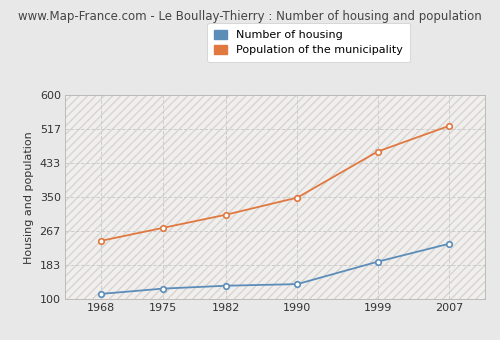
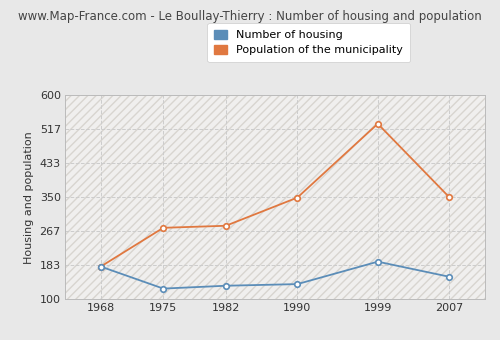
Number of housing/1968: 113 -> 180
Population of the municipality/1968: 243 -> 180
Population of the municipality/1982: 307 -> 280
Population of the municipality/1999: 462 -> 530
Number of housing/2007: 236 -> 155
Population of the municipality/2007: 525 -> 350
